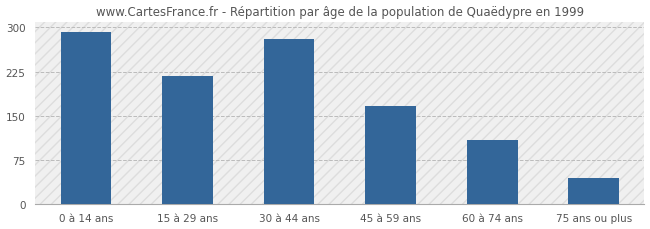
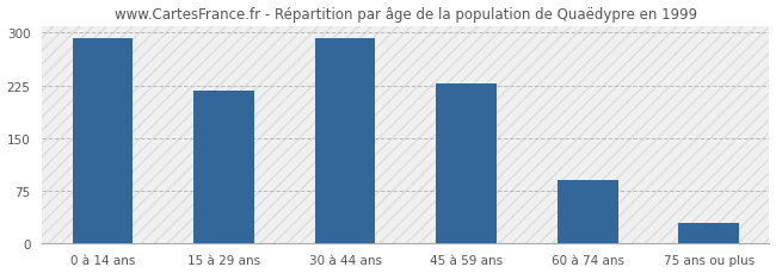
30 à 44 ans: 280 -> 292
45 à 59 ans: 166 -> 228
60 à 74 ans: 110 -> 90
75 ans ou plus: 44 -> 30
